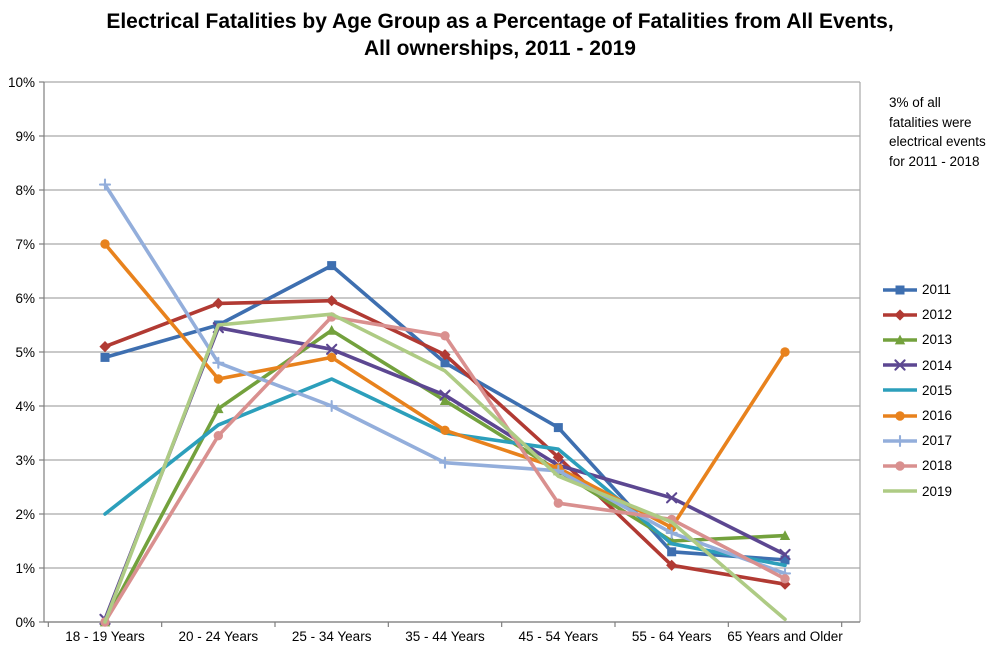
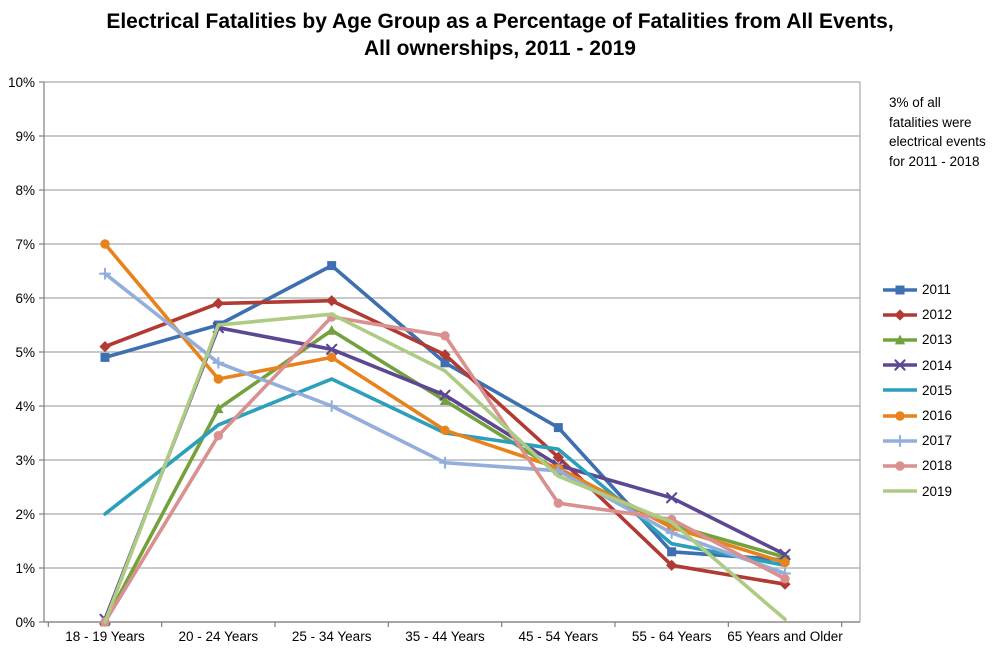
2017/18 - 19 Years: 8.1% -> 6.5%
2013/55 - 64 Years: 1.5% -> 1.8%
2013/65 Years and Older: 1.6% -> 1.2%
2016/65 Years and Older: 5.0% -> 1.1%
